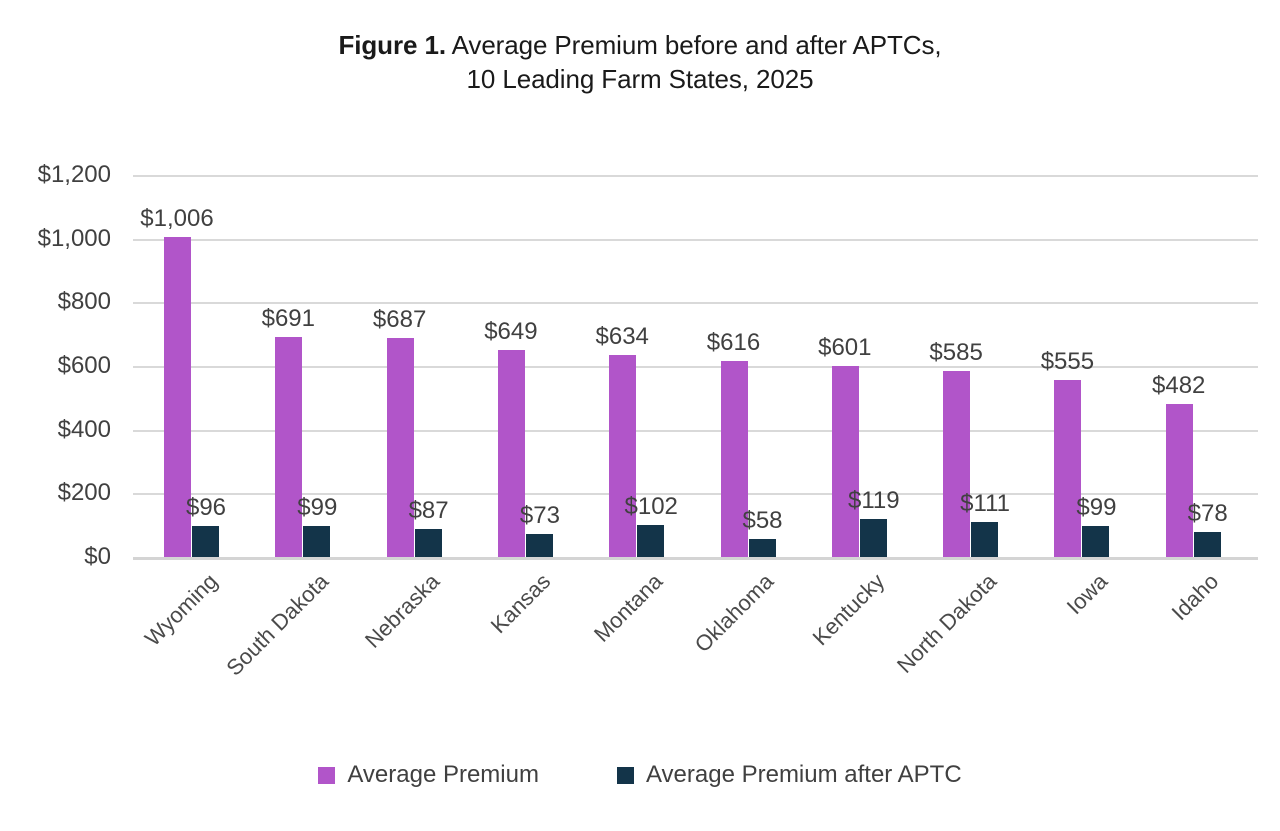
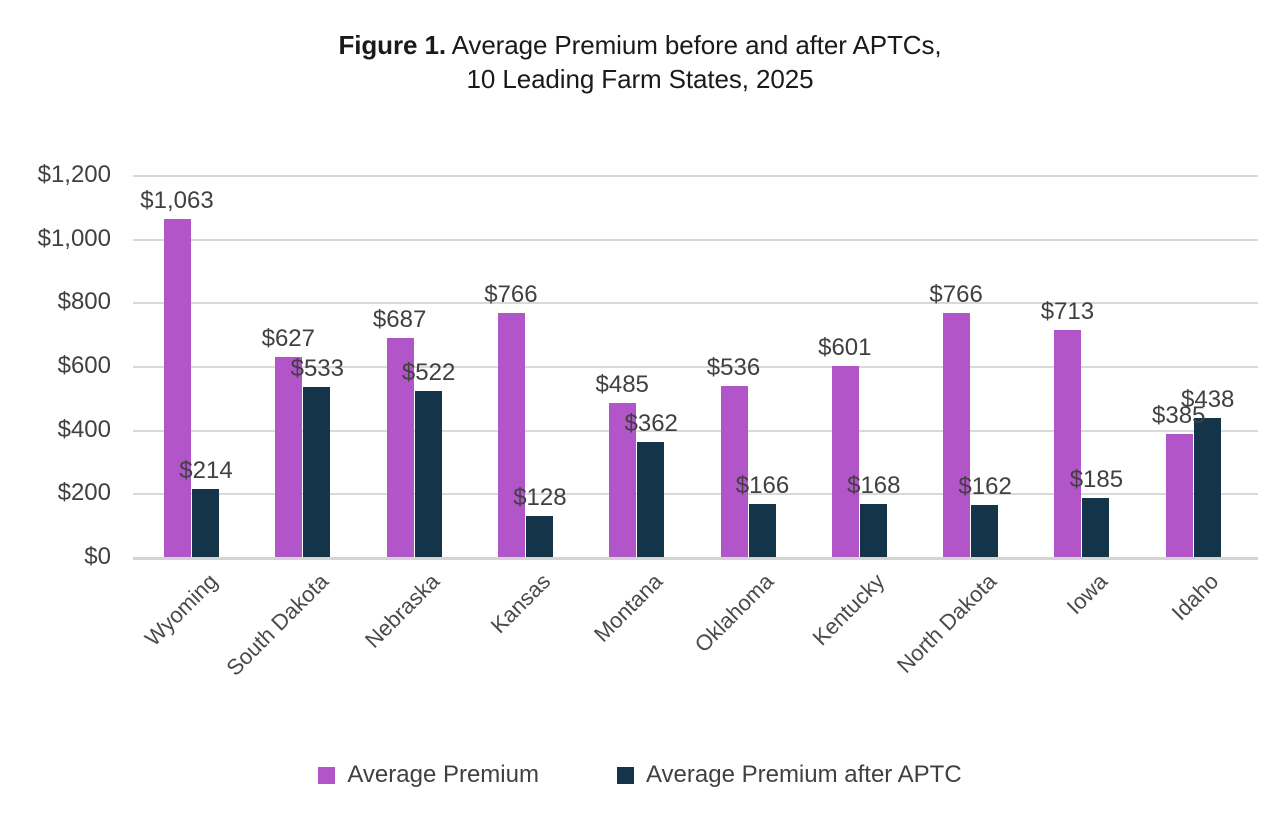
Average Premium/Wyoming: $1,006 -> $1,063
Average Premium after APTC/Wyoming: $96 -> $214
Average Premium/South Dakota: $691 -> $627
Average Premium after APTC/South Dakota: $99 -> $533
Average Premium after APTC/Nebraska: $87 -> $522
Average Premium/Kansas: $649 -> $766
Average Premium after APTC/Kansas: $73 -> $128
Average Premium/Montana: $634 -> $485
Average Premium after APTC/Montana: $102 -> $362
Average Premium/Oklahoma: $616 -> $536
Average Premium after APTC/Oklahoma: $58 -> $166
Average Premium after APTC/Kentucky: $119 -> $168
Average Premium/North Dakota: $585 -> $766
Average Premium after APTC/North Dakota: $111 -> $162
Average Premium/Iowa: $555 -> $713
Average Premium after APTC/Iowa: $99 -> $185
Average Premium/Idaho: $482 -> $385
Average Premium after APTC/Idaho: $78 -> $438
